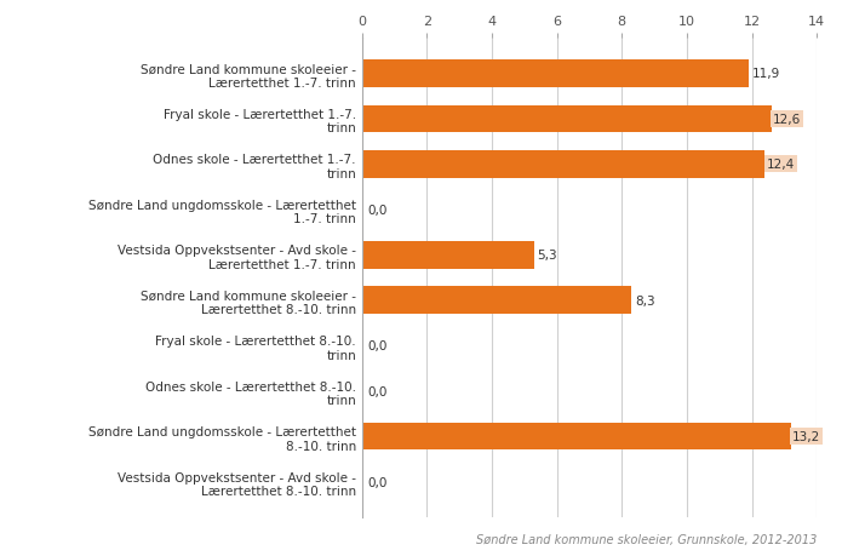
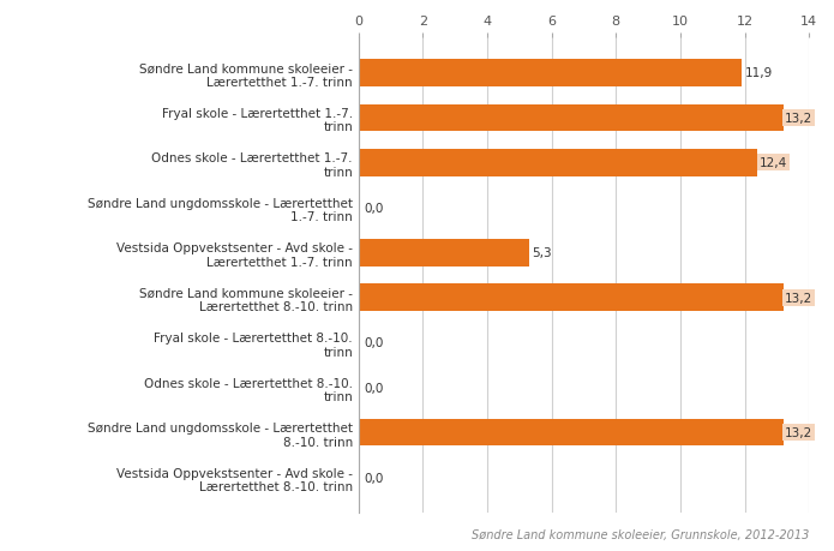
Fryal skole - Lærertetthet 1.-7. trinn: 12,6 -> 13,2
Søndre Land kommune skoleeier - Lærertetthet 8.-10. trinn: 8,3 -> 13,2
